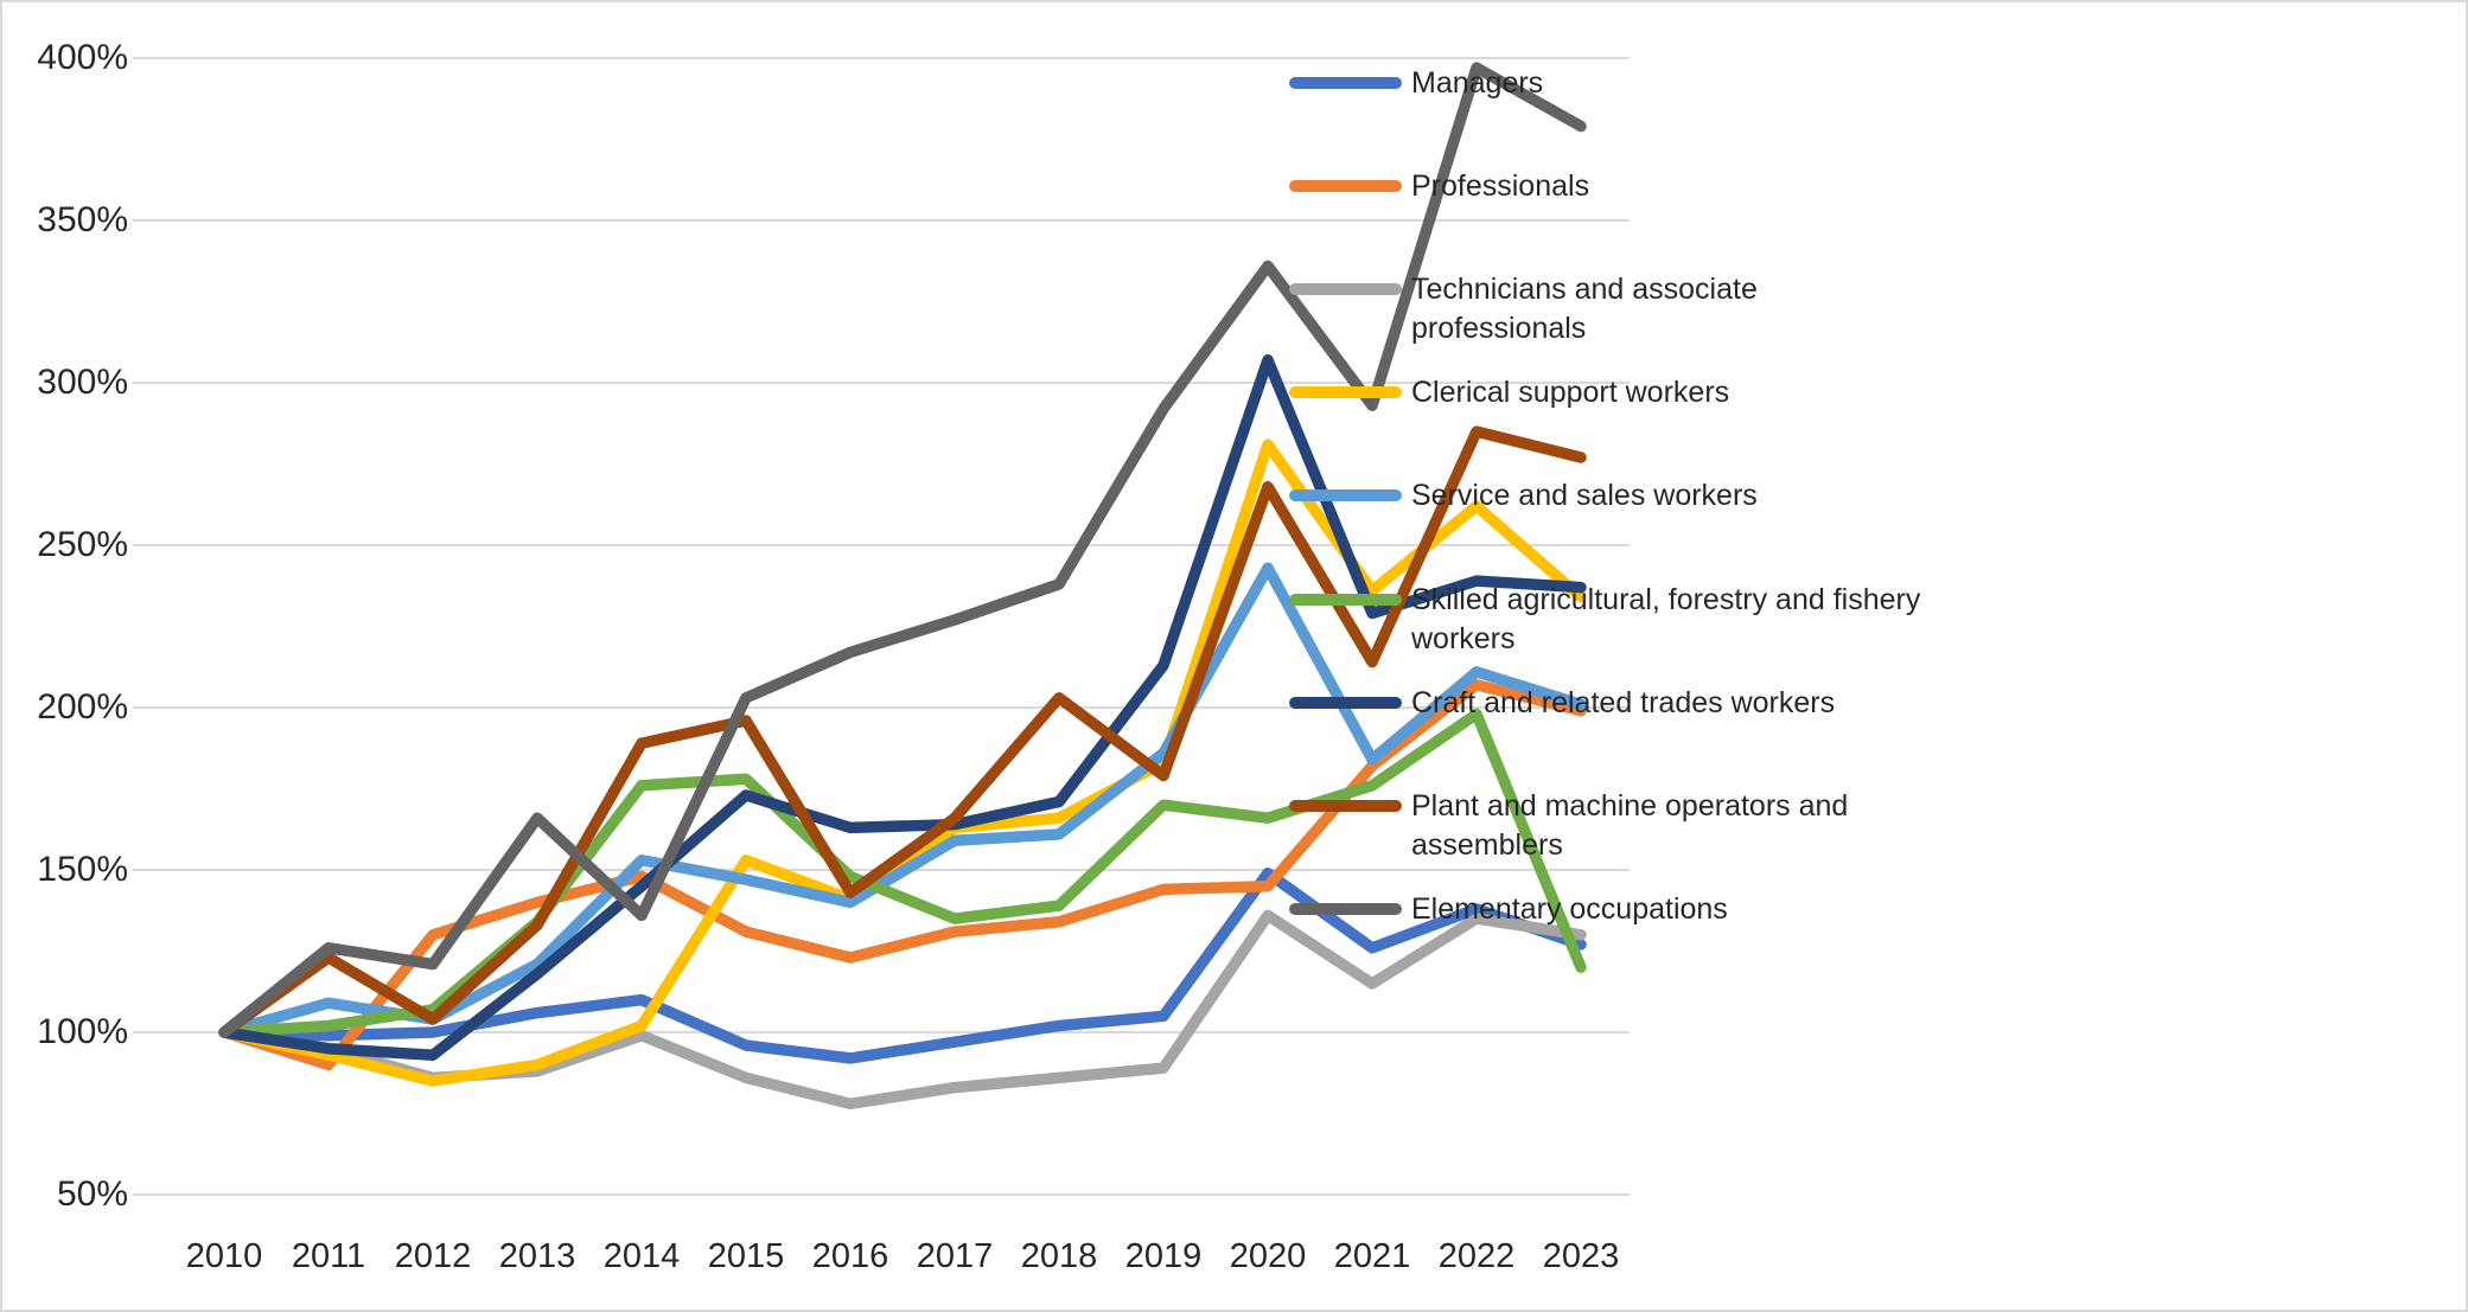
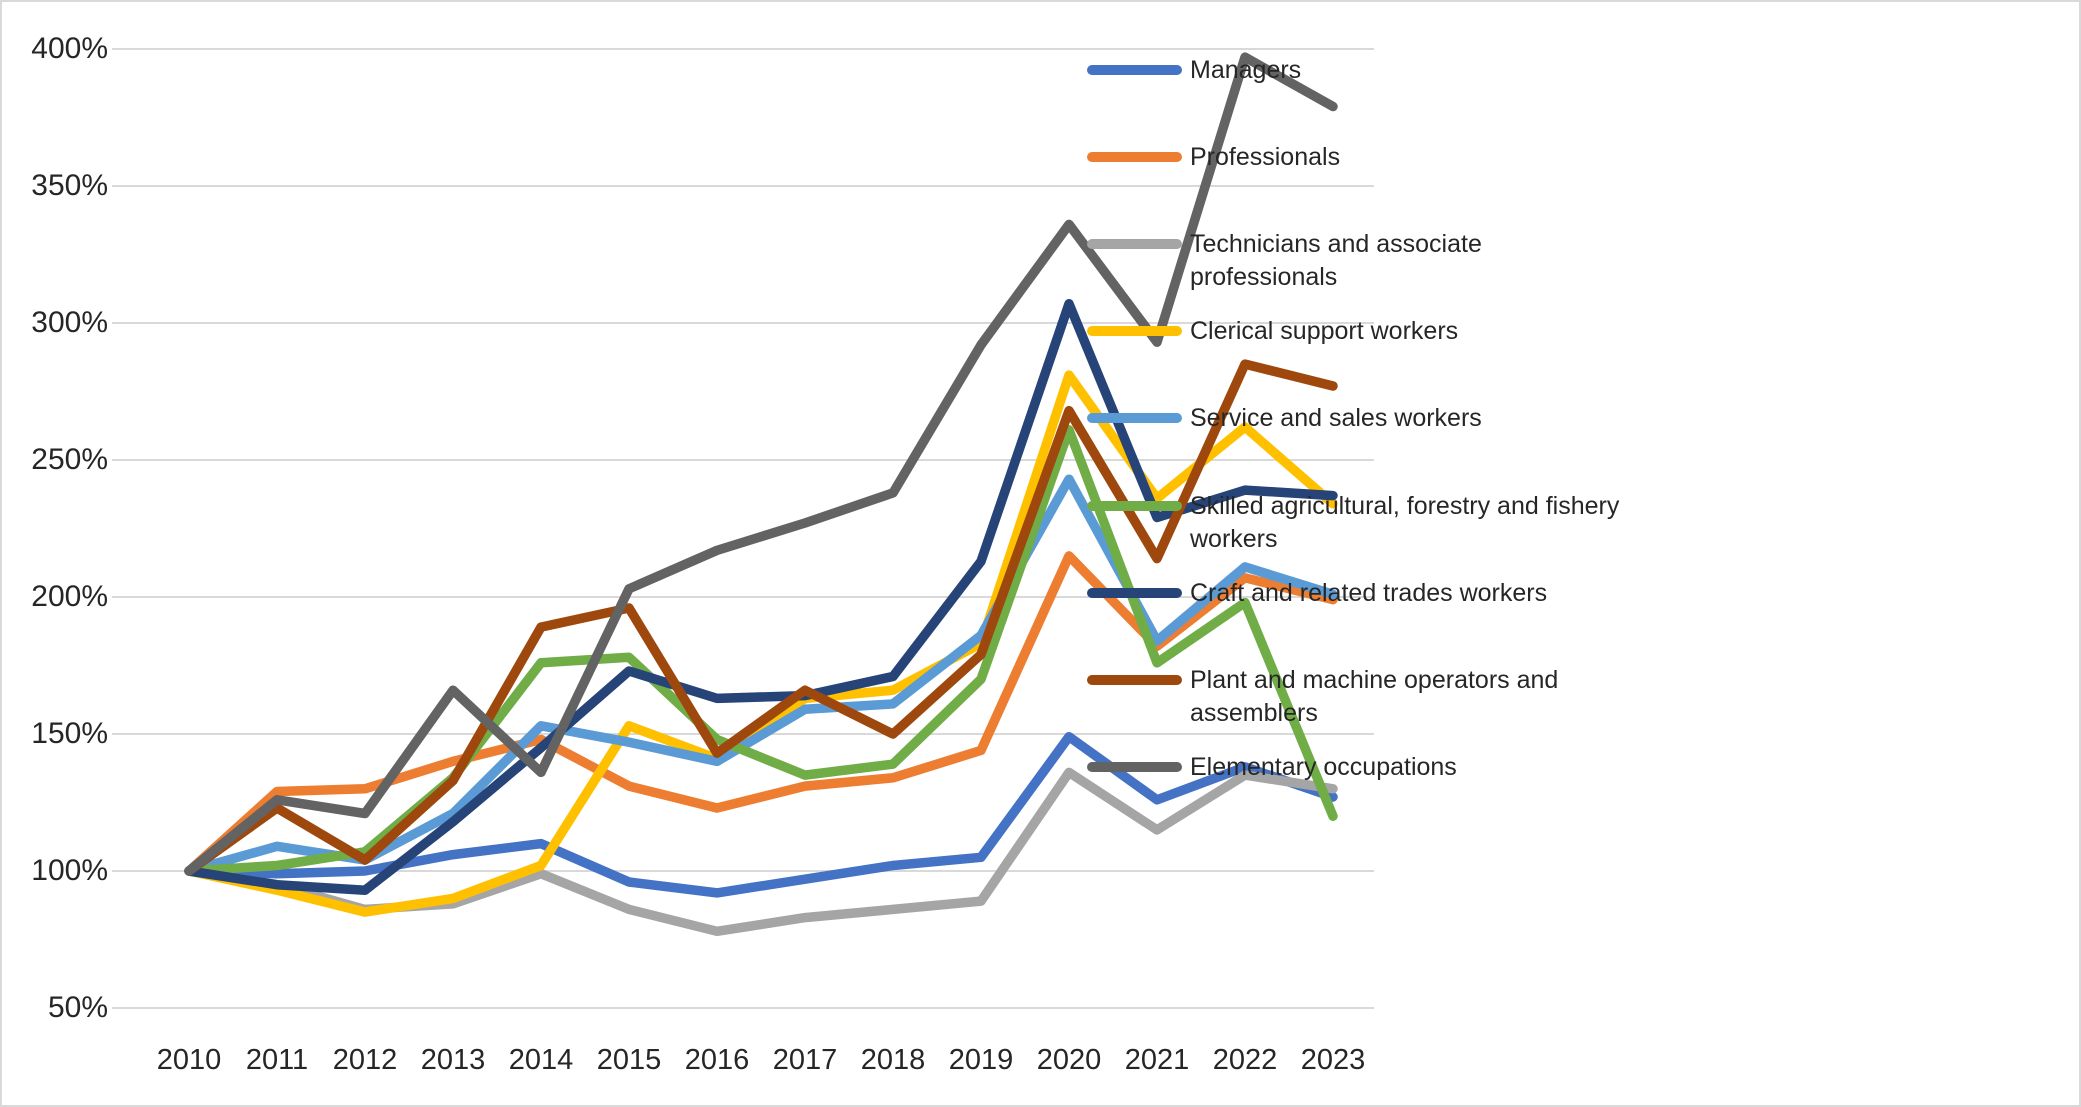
Professionals/2011: 90% -> 129%
Plant and machine operators and assemblers/2018: 203% -> 150%
Professionals/2020: 145% -> 215%
Skilled agricultural, forestry and fishery workers/2020: 166% -> 261%
